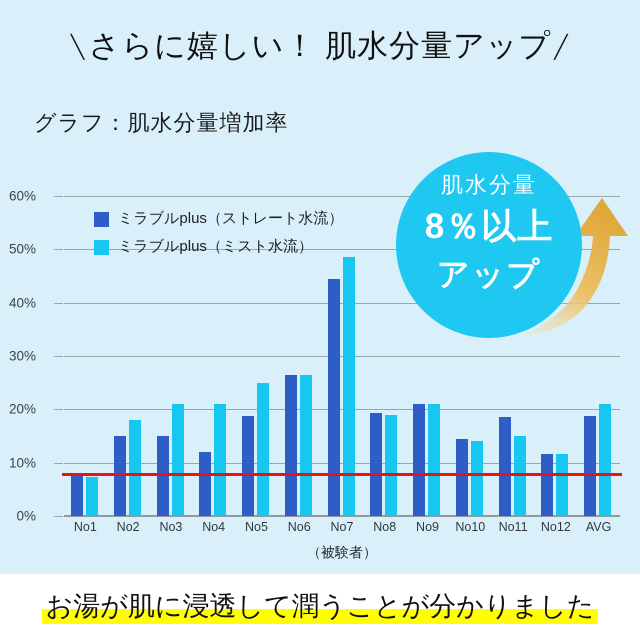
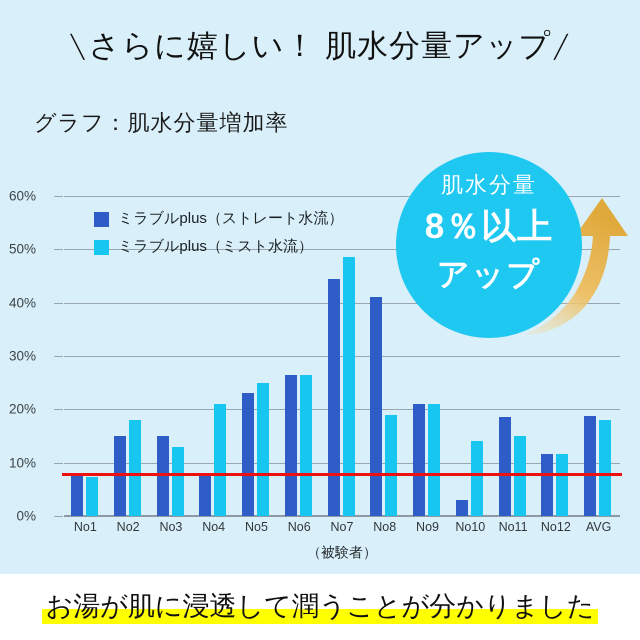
ミラブルplus（ミスト水流）/No3: 21% -> 13%
ミラブルplus（ストレート水流）/No4: 12% -> 8%
ミラブルplus（ストレート水流）/No5: 19% -> 23%
ミラブルplus（ストレート水流）/No8: 19% -> 41%
ミラブルplus（ストレート水流）/No10: 14% -> 3%
ミラブルplus（ミスト水流）/AVG: 21% -> 18%
